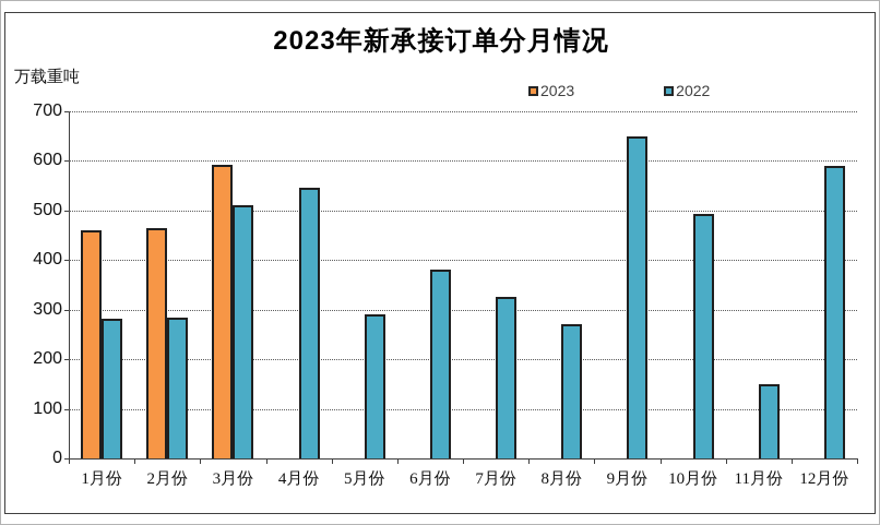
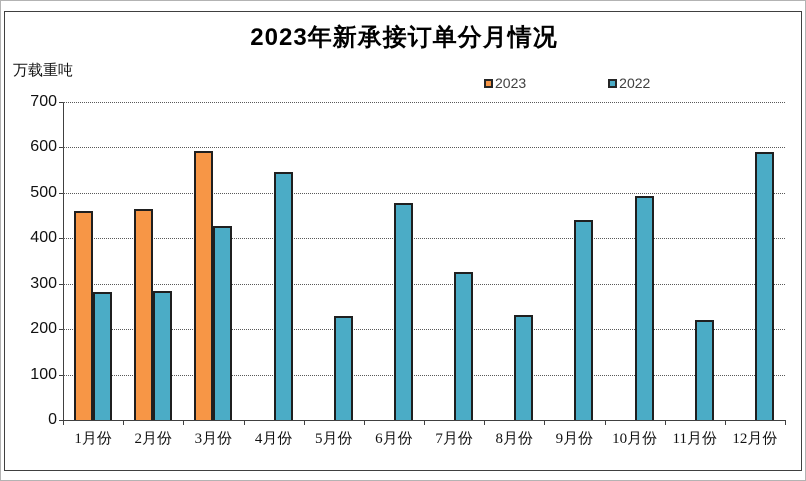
2022/3月份: 510 -> 430
2022/5月份: 290 -> 230
2022/6月份: 380 -> 480
2022/8月份: 270 -> 230
2022/9月份: 650 -> 440
2022/11月份: 150 -> 220
